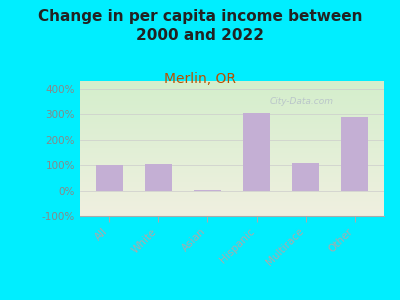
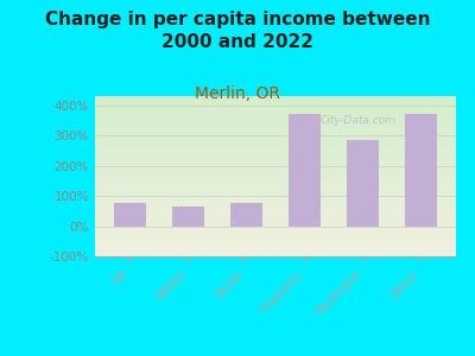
All: 100% -> 75%
White: 105% -> 65%
Asian: 2% -> 75%
Hispanic: 305% -> 370%
Multirace: 110% -> 285%
Other: 290% -> 370%
